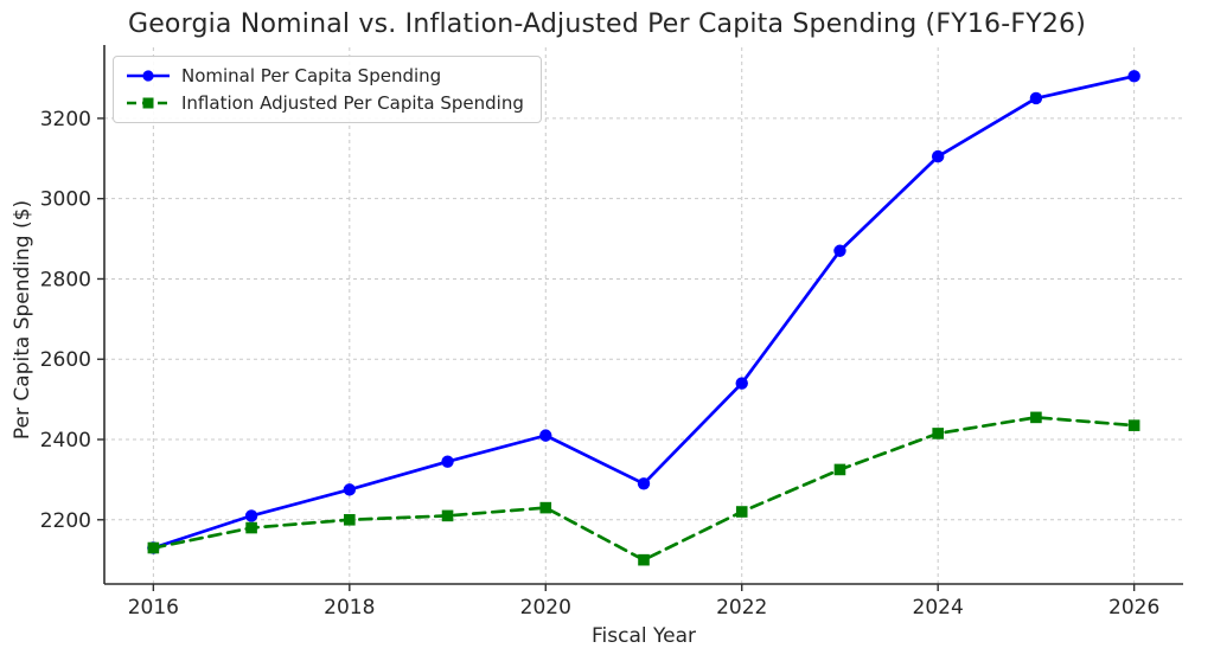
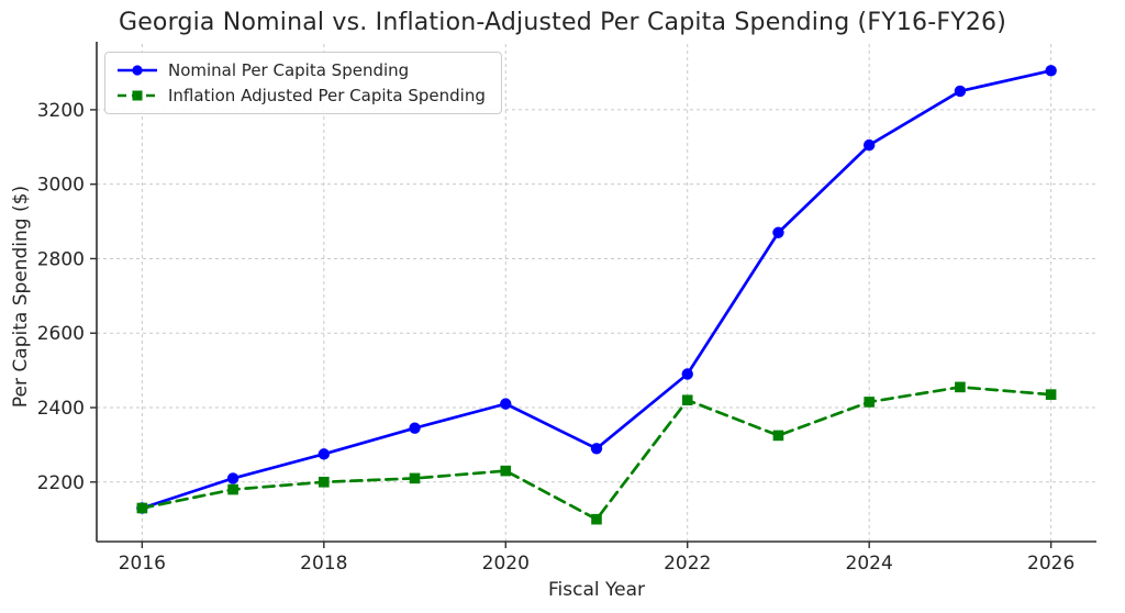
Nominal Per Capita Spending/2022: 2540 -> 2490
Inflation Adjusted Per Capita Spending/2022: 2220 -> 2420
